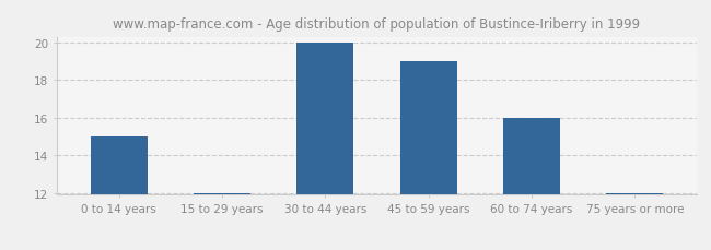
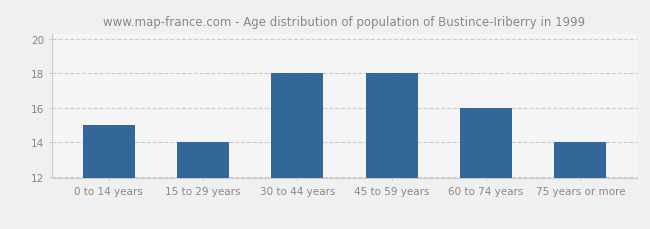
15 to 29 years: 12 -> 14
30 to 44 years: 20 -> 18
45 to 59 years: 19 -> 18
75 years or more: 12 -> 14
